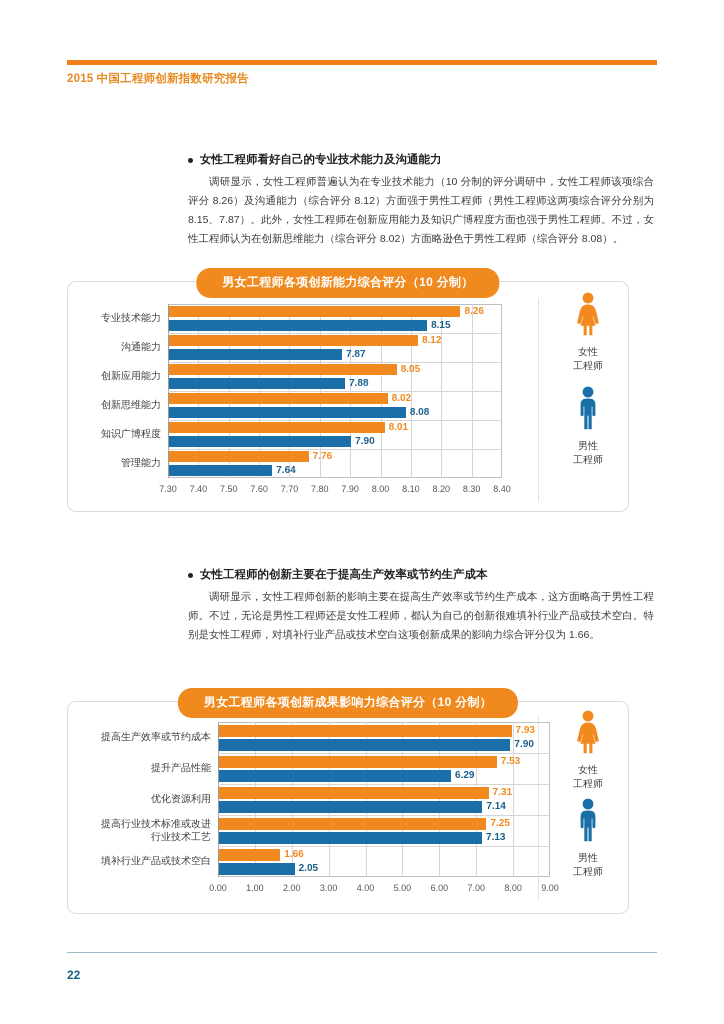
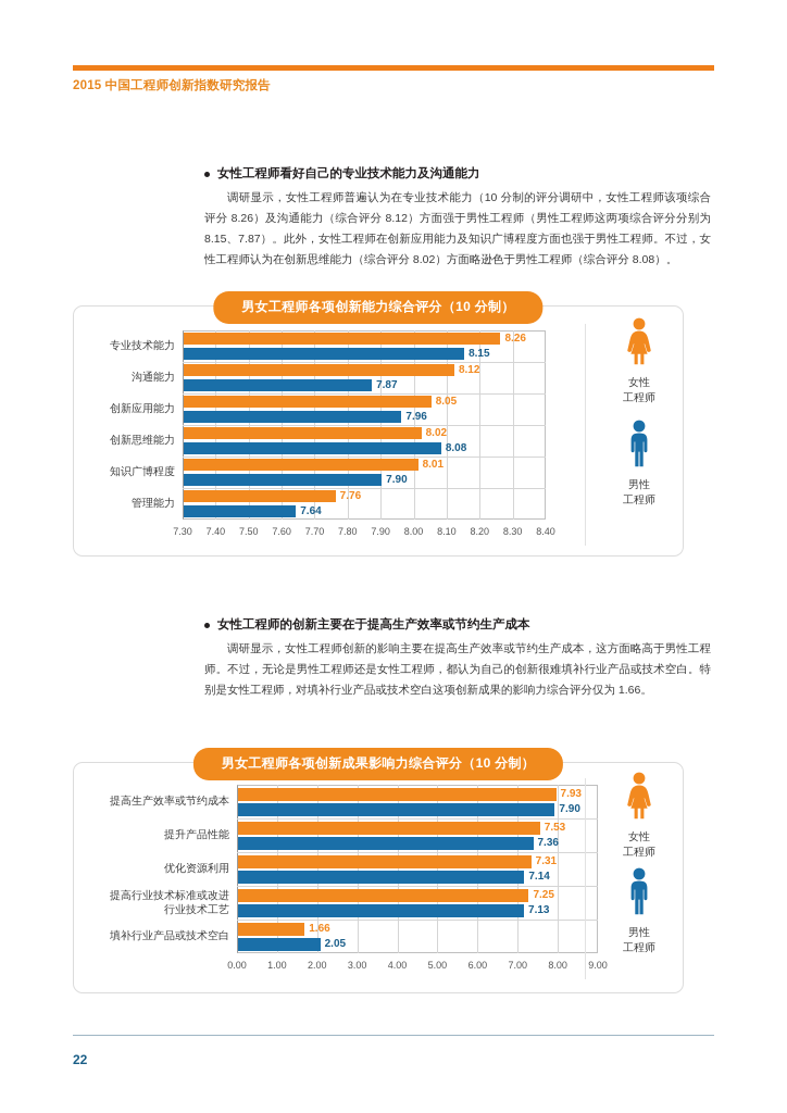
男女工程师各项创新能力综合评分（10 分制）/男性工程师/创新应用能力: 7.88 -> 7.96
男女工程师各项创新成果影响力综合评分（10 分制）/男性工程师/提升产品性能: 6.29 -> 7.36
